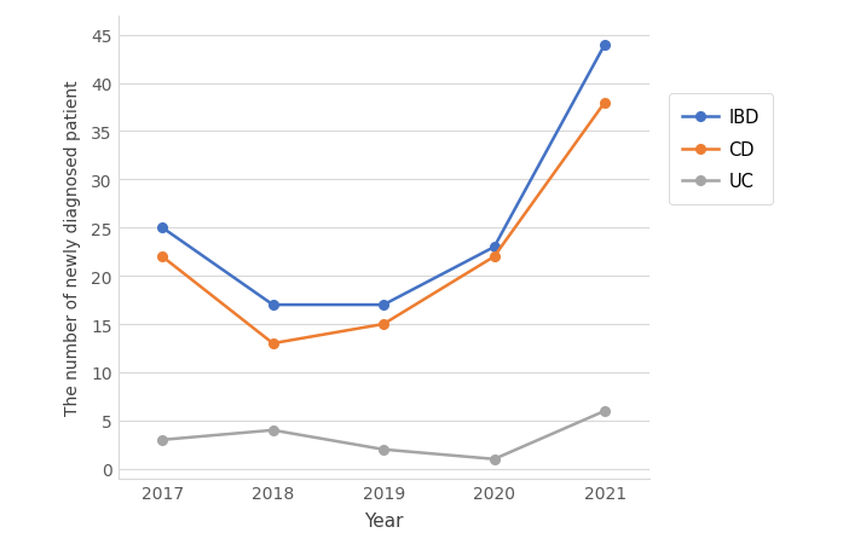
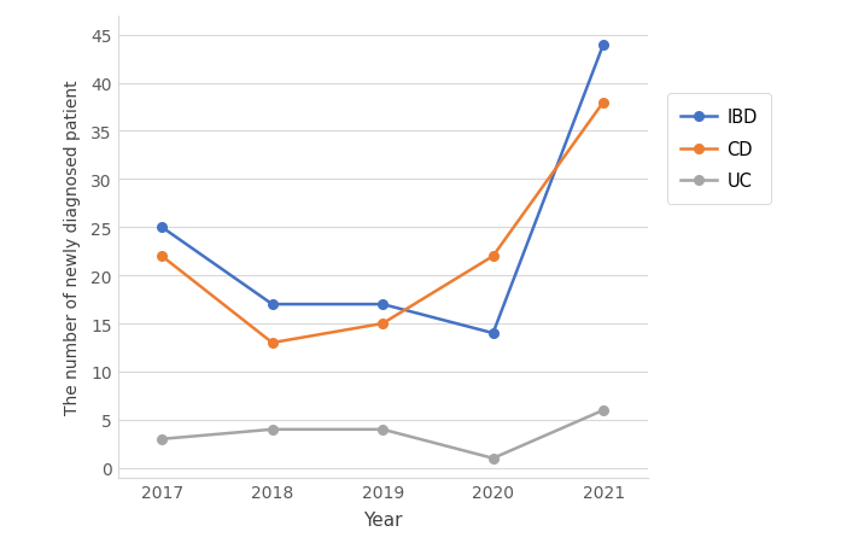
UC/2019: 2 -> 4
IBD/2020: 23 -> 14
